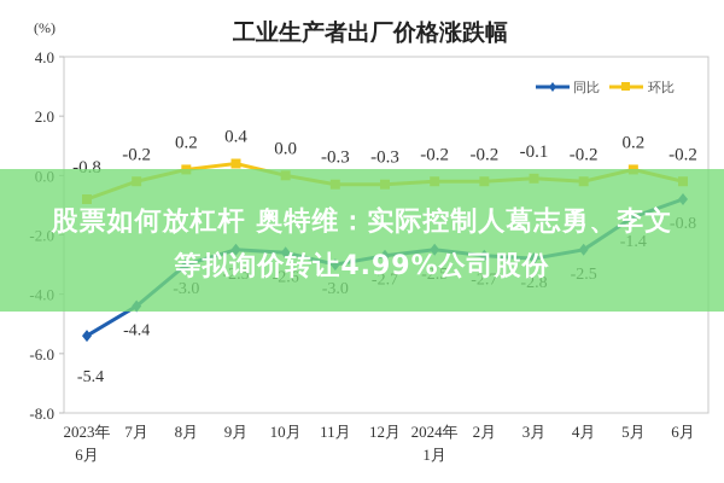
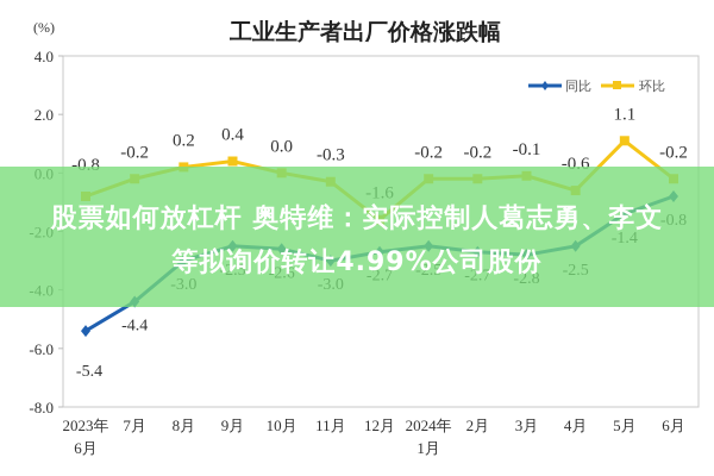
环比/12月: -0.3 -> -1.6
环比/4月: -0.2 -> -0.6
环比/5月: 0.2 -> 1.1
